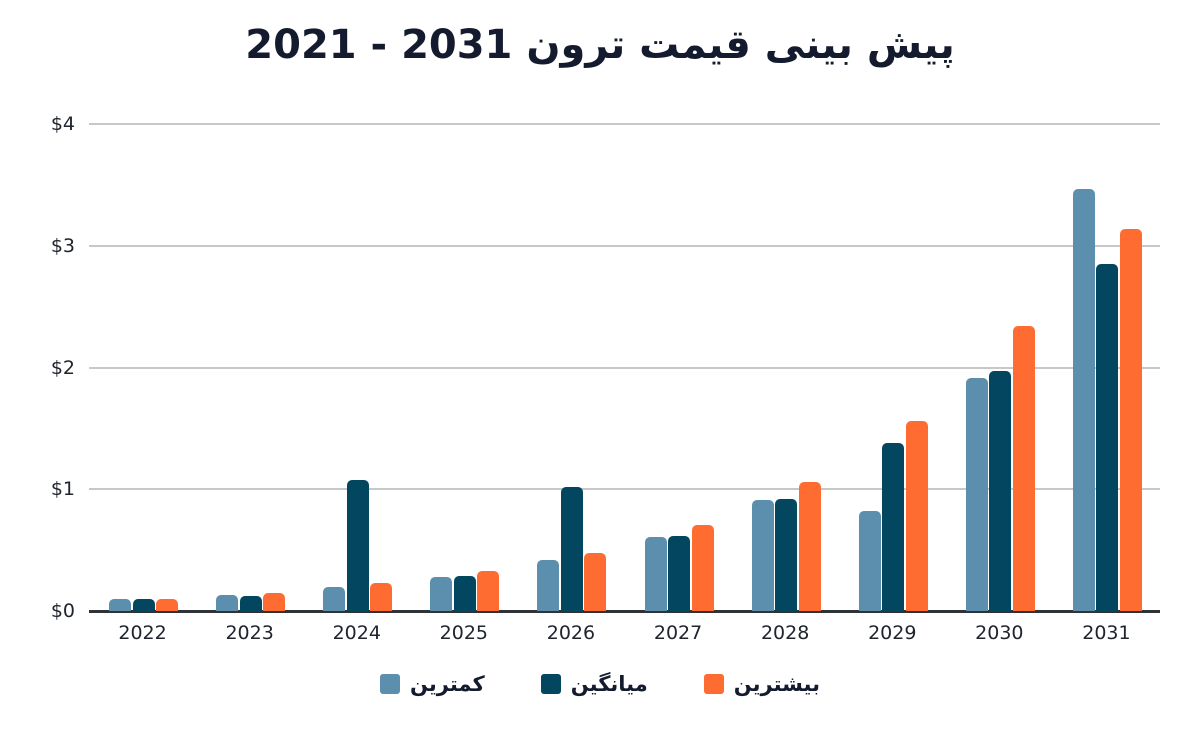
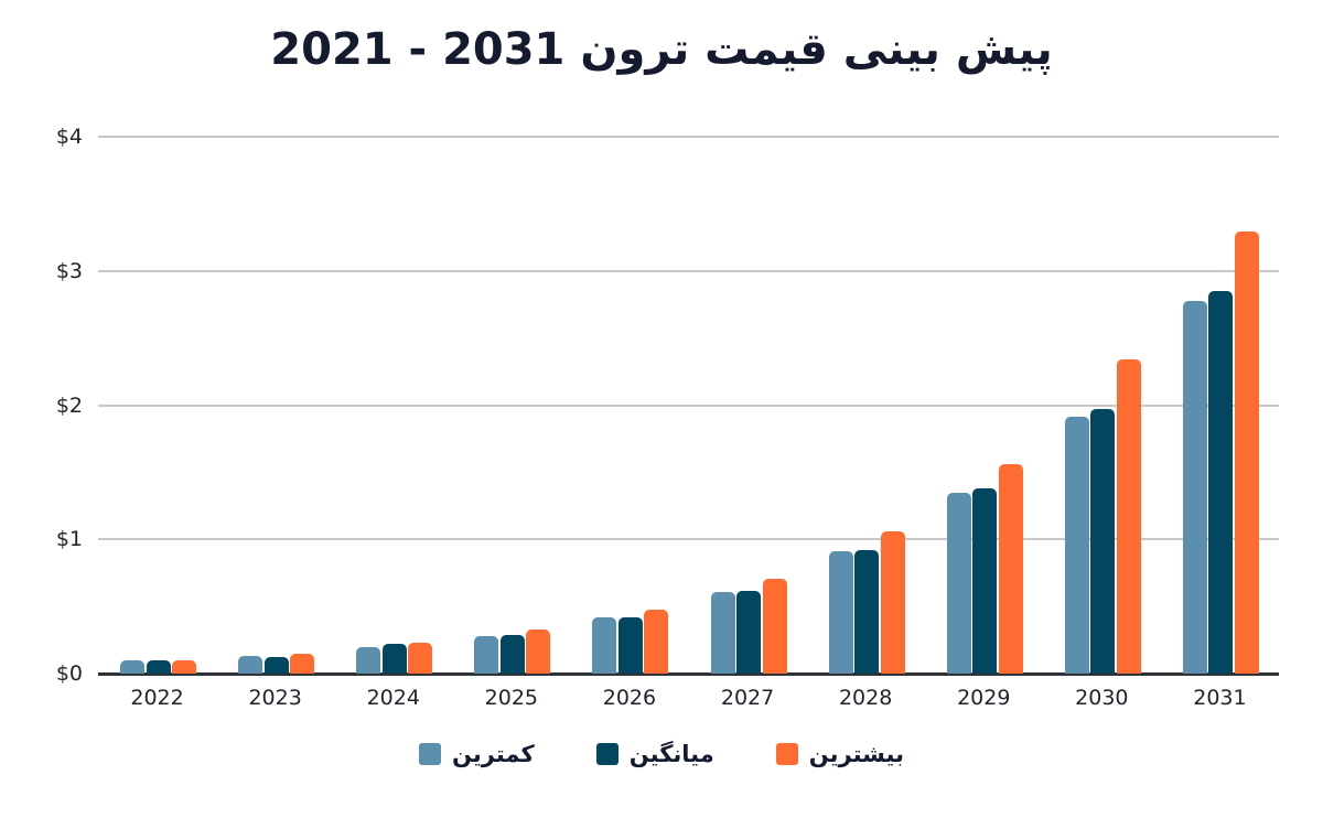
میانگین/2024: $1.08 -> $0.22
میانگین/2026: $1.02 -> $0.42
کمترین/2029: $0.82 -> $1.35
کمترین/2031: $3.47 -> $2.78
بیشترین/2031: $3.14 -> $3.29
